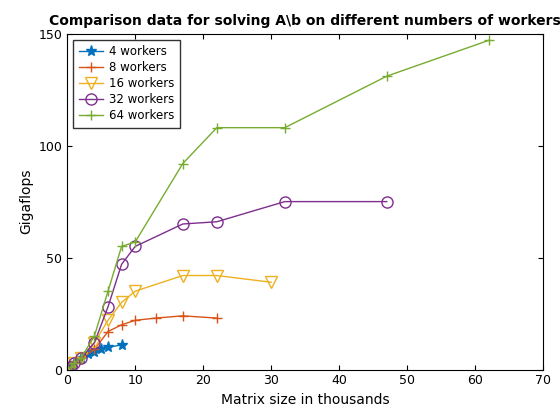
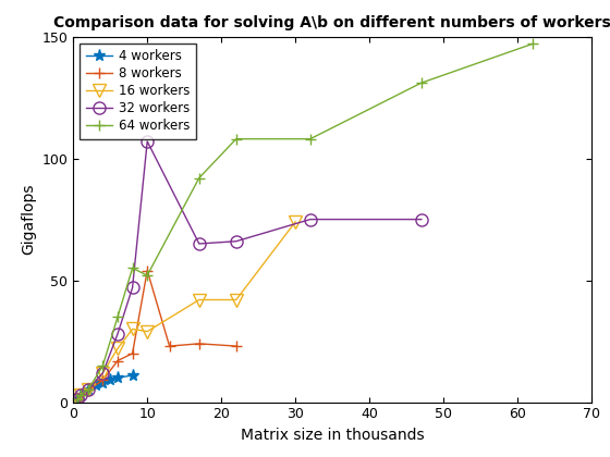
8 workers/10: 22 -> 54
16 workers/10: 35 -> 29
32 workers/10: 55 -> 107
64 workers/10: 57 -> 52
16 workers/30: 39 -> 74
